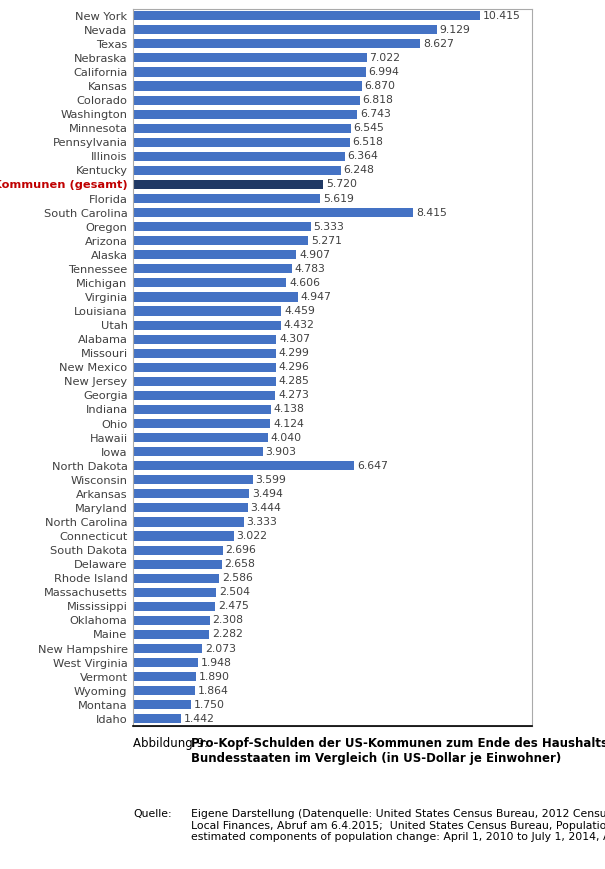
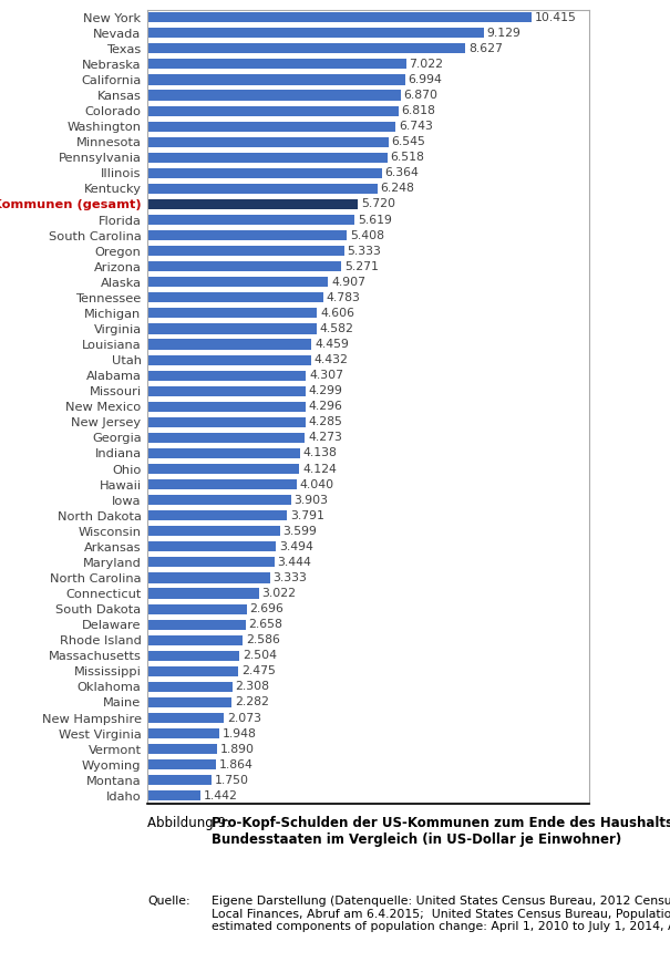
South Carolina: 8.415 -> 5.408
Virginia: 4.947 -> 4.582
North Dakota: 6.647 -> 3.791
